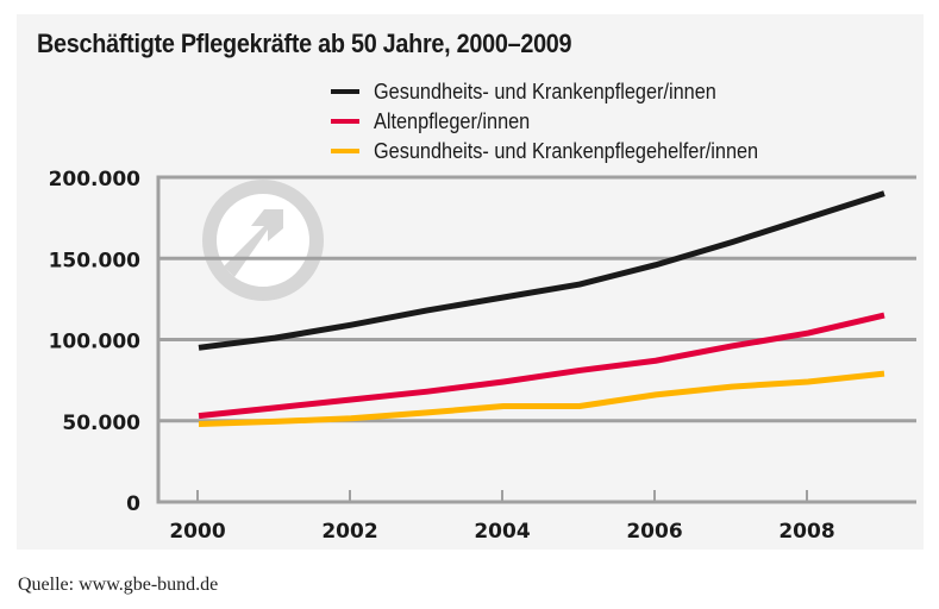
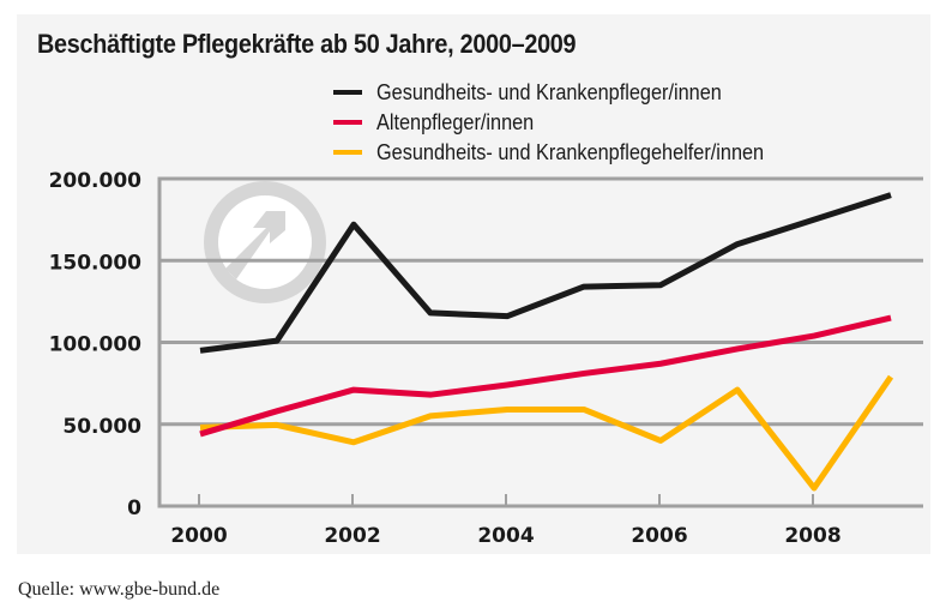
Altenpfleger/innen/2000: 53000 -> 44000
Gesundheits- und Krankenpfleger/innen/2002: 109000 -> 172000
Altenpfleger/innen/2002: 63000 -> 71000
Gesundheits- und Krankenpflegehelfer/innen/2002: 52000 -> 39000
Gesundheits- und Krankenpfleger/innen/2004: 126000 -> 116000
Gesundheits- und Krankenpfleger/innen/2006: 146000 -> 135000
Gesundheits- und Krankenpflegehelfer/innen/2006: 66000 -> 40000
Gesundheits- und Krankenpflegehelfer/innen/2008: 74000 -> 11000
